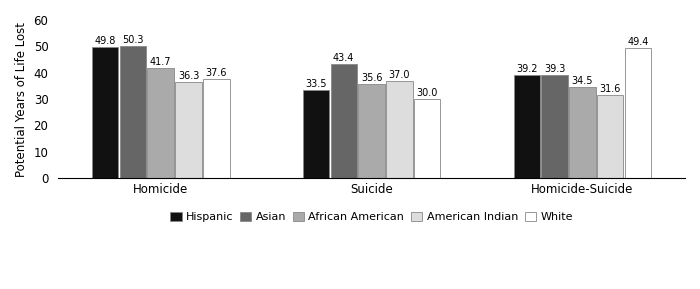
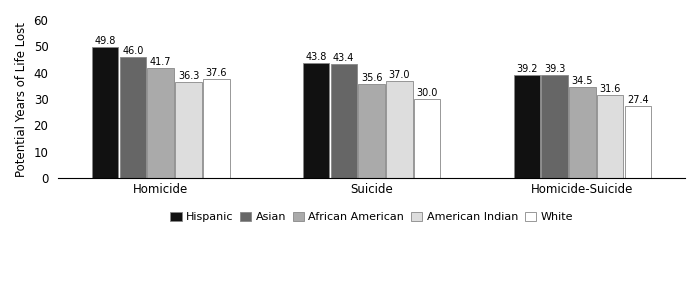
Asian/Homicide: 50.3 -> 46.0
Hispanic/Suicide: 33.5 -> 43.8
White/Homicide-Suicide: 49.4 -> 27.4
